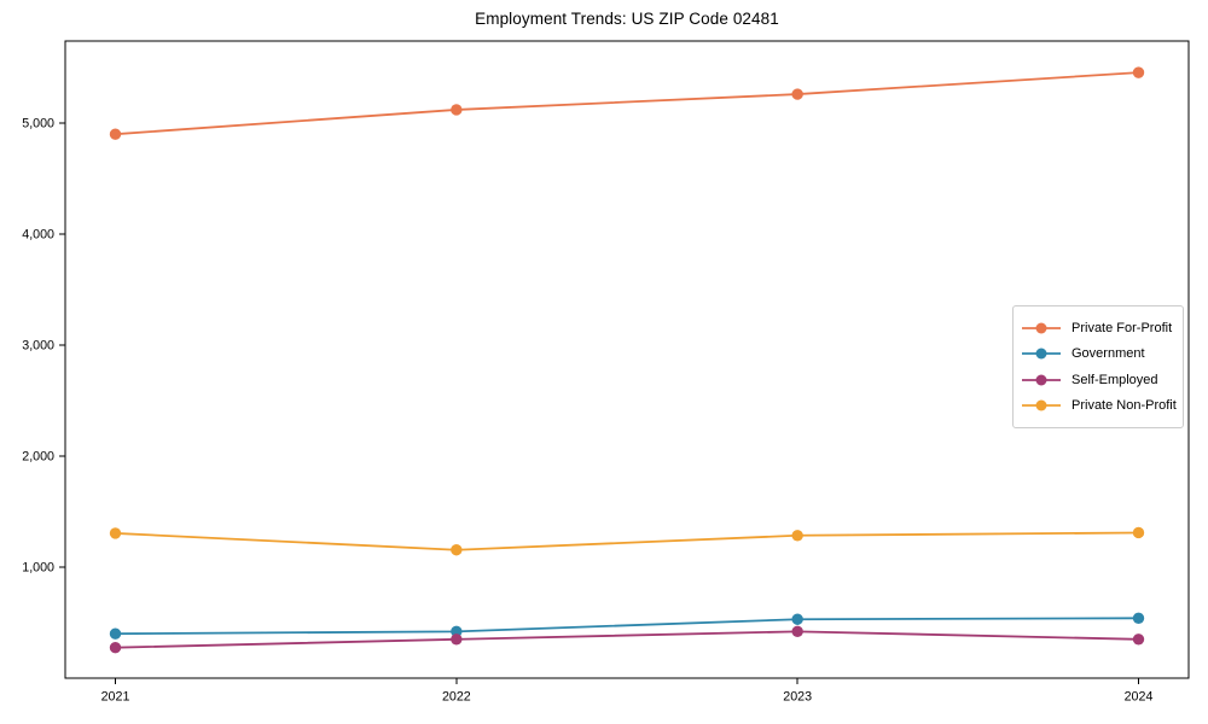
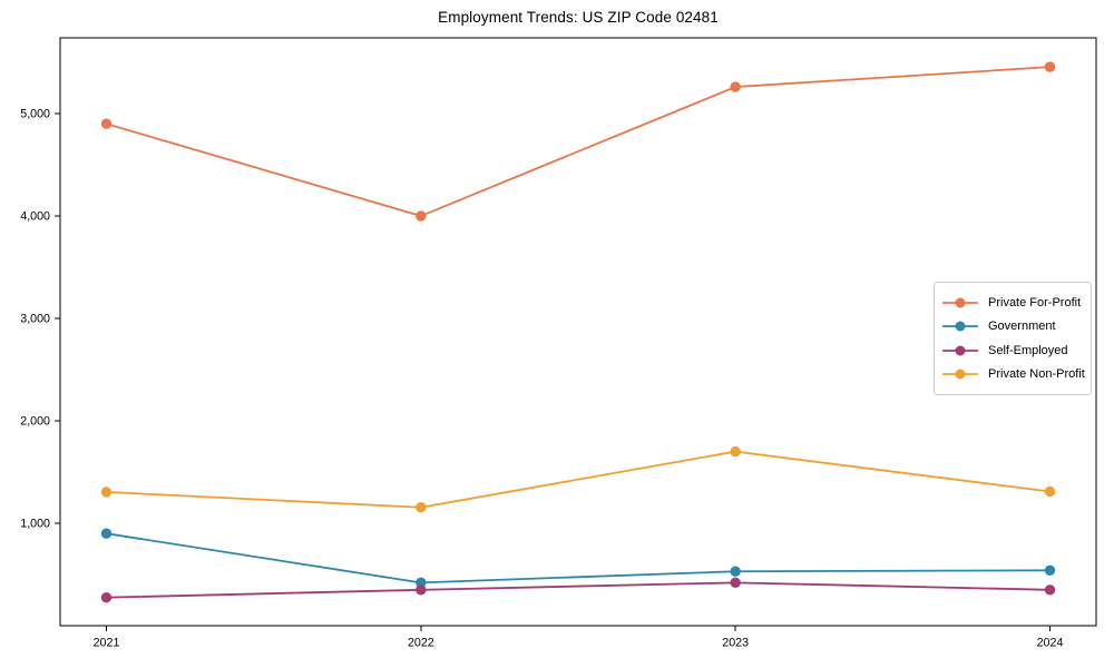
Government/2021: 400 -> 900
Private For-Profit/2022: 5100 -> 4000
Private Non-Profit/2023: 1300 -> 1700
